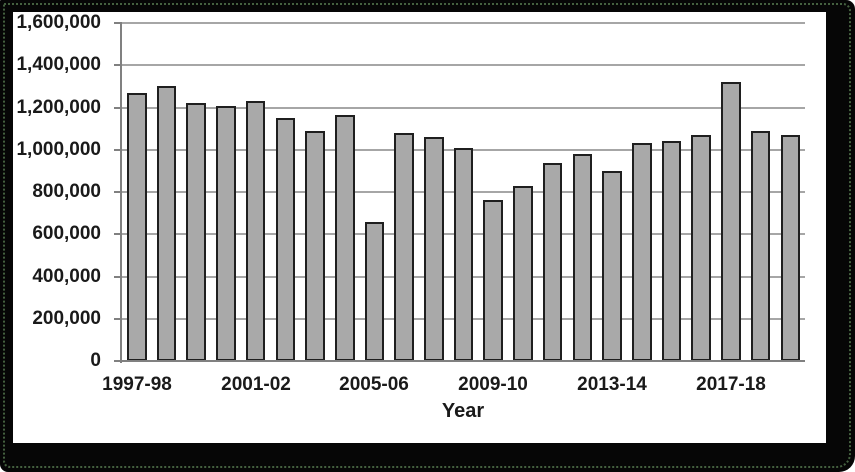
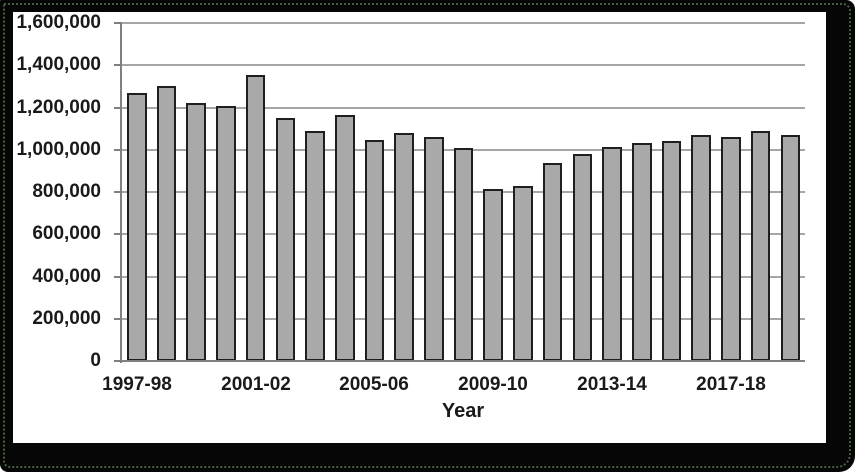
2001-02: 1230000 -> 1360000
2005-06: 660000 -> 1040000
2009-10: 760000 -> 820000
2013-14: 900000 -> 1020000
2017-18: 1320000 -> 1060000
